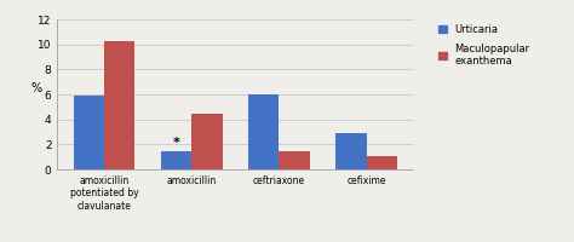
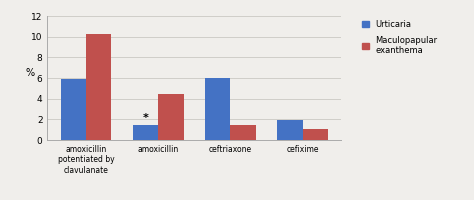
Urticaria/cefixime: 2.9 -> 1.9
